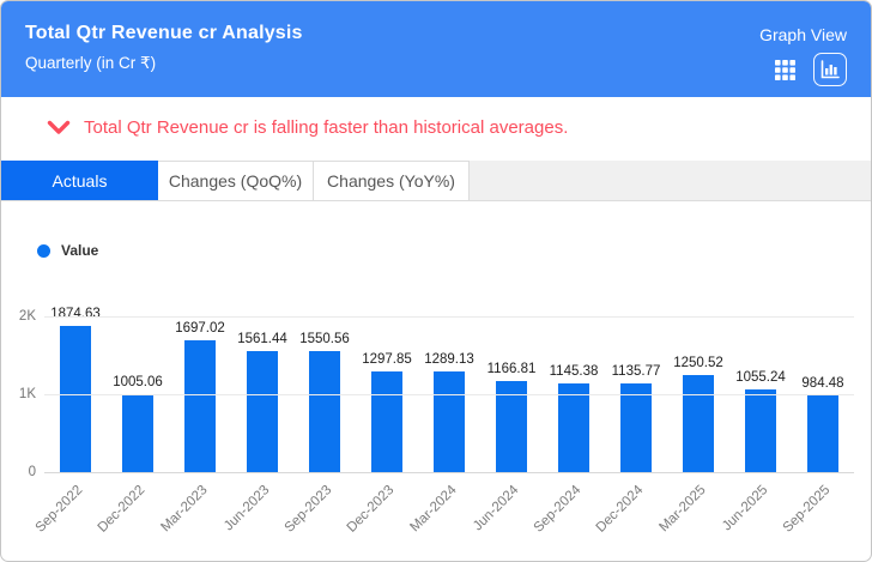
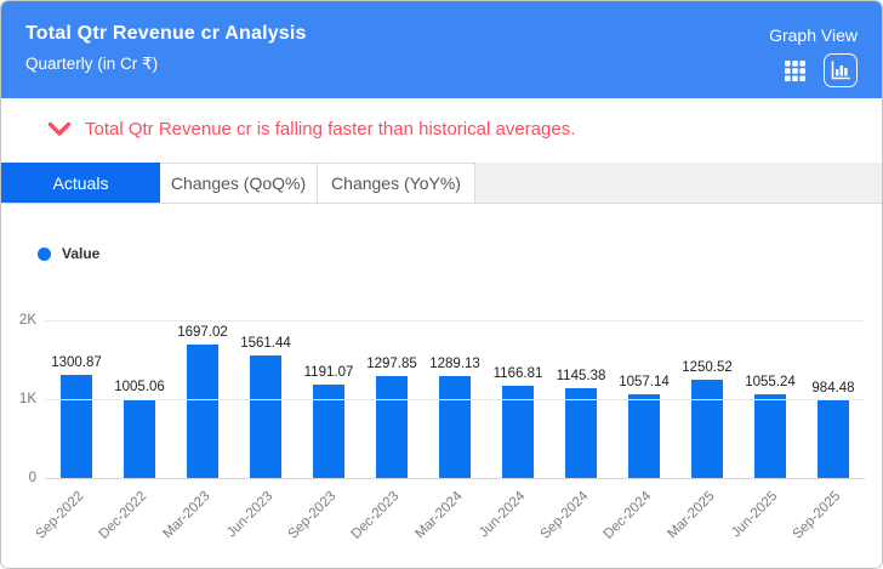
Sep-2022: 1874.63 -> 1300.87
Sep-2023: 1550.56 -> 1191.07
Dec-2024: 1135.77 -> 1057.14
